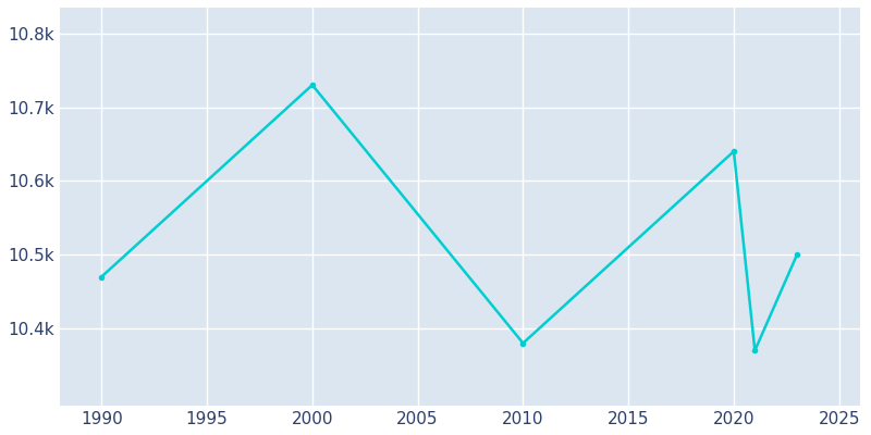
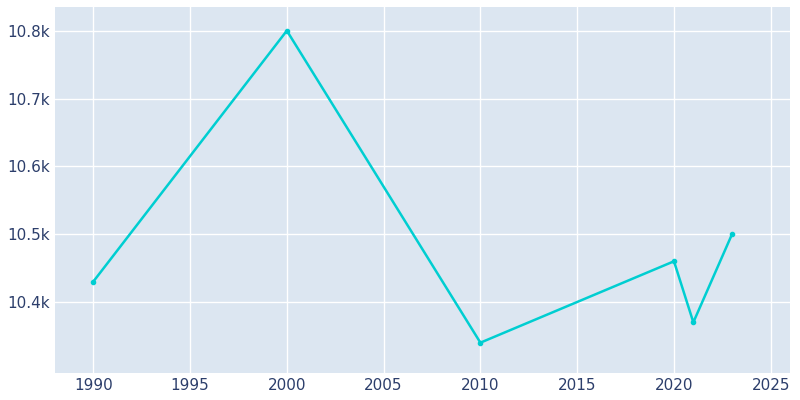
1990: 10.47k -> 10.43k
2000: 10.73k -> 10.80k
2010: 10.38k -> 10.34k
2020: 10.64k -> 10.46k
